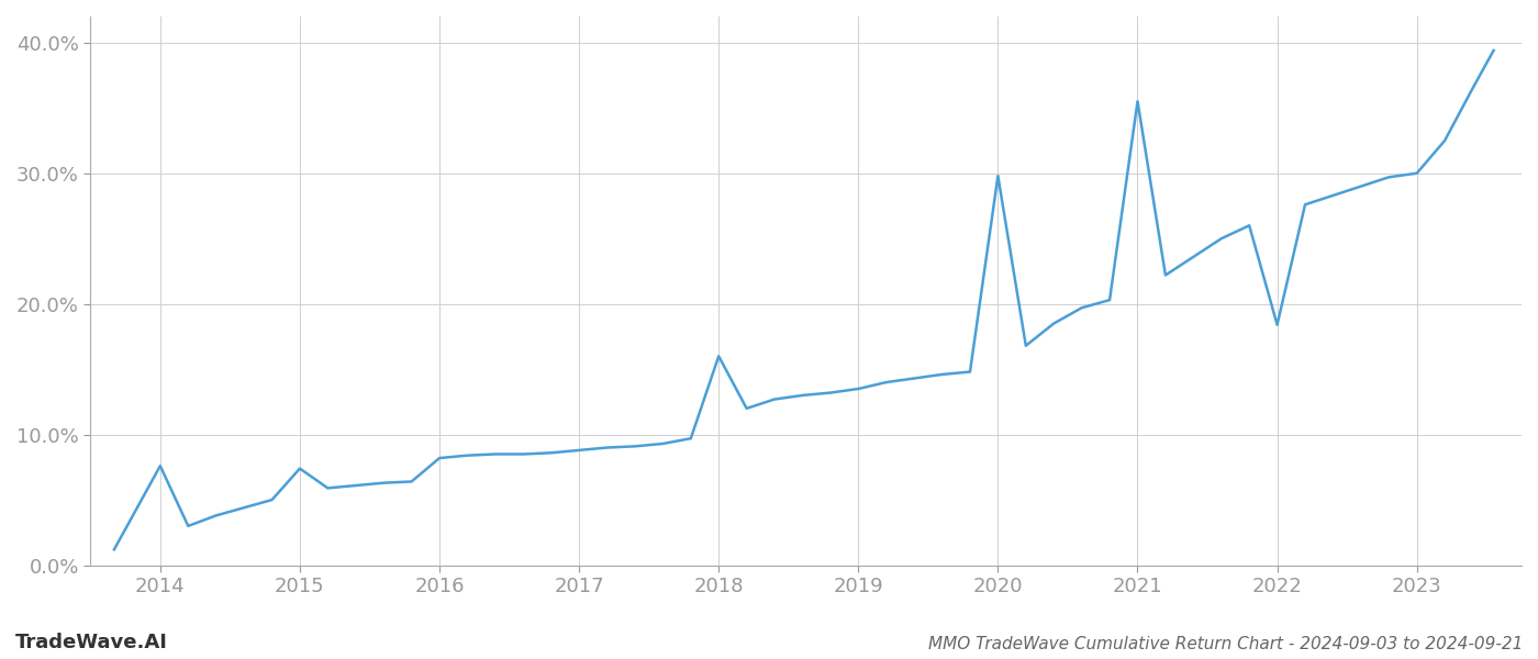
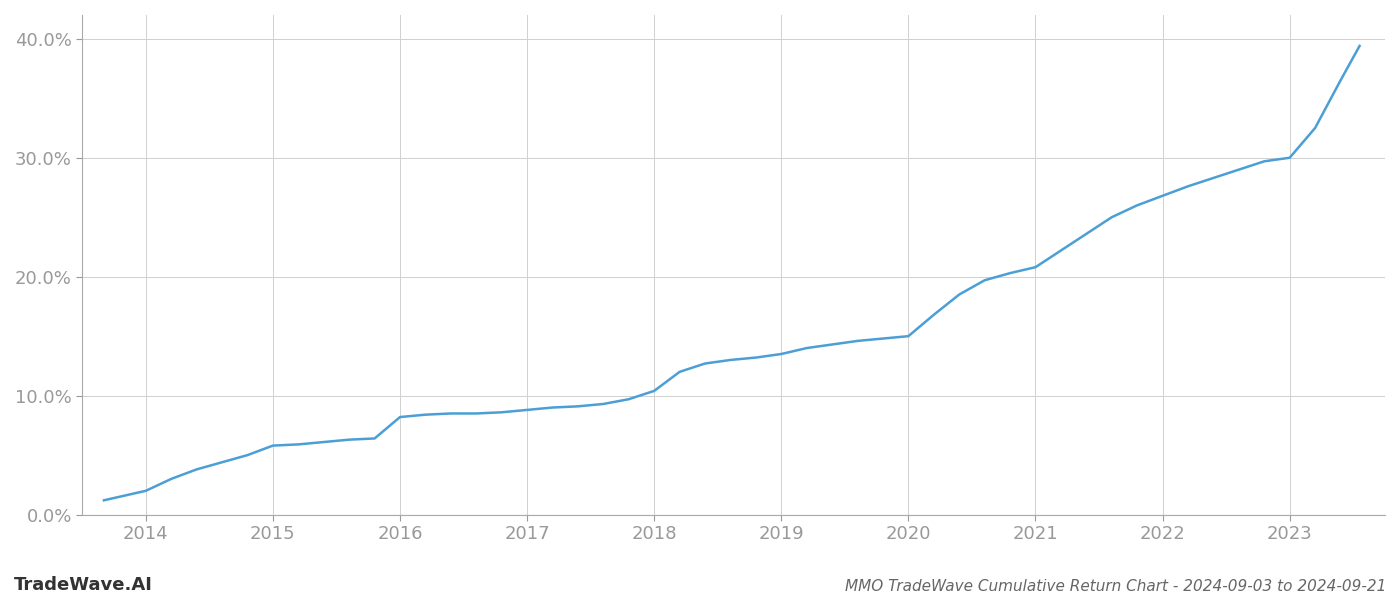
2014: 7.6% -> 2.0%
2015: 7.4% -> 5.8%
2018: 16.0% -> 10.4%
2020: 29.8% -> 15.0%
2021: 35.5% -> 20.8%
2022: 18.4% -> 26.8%
